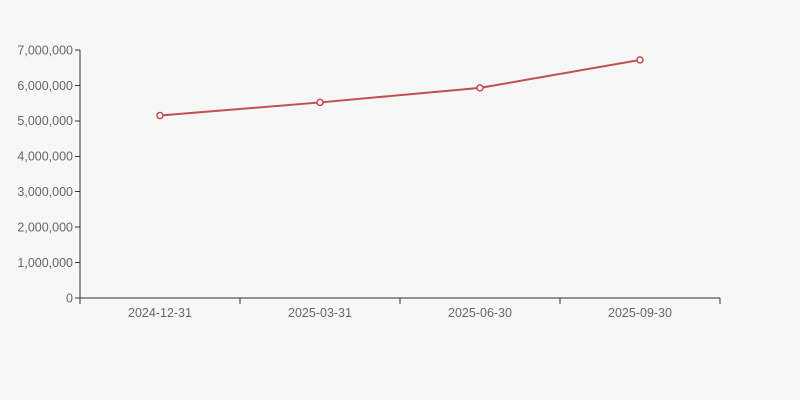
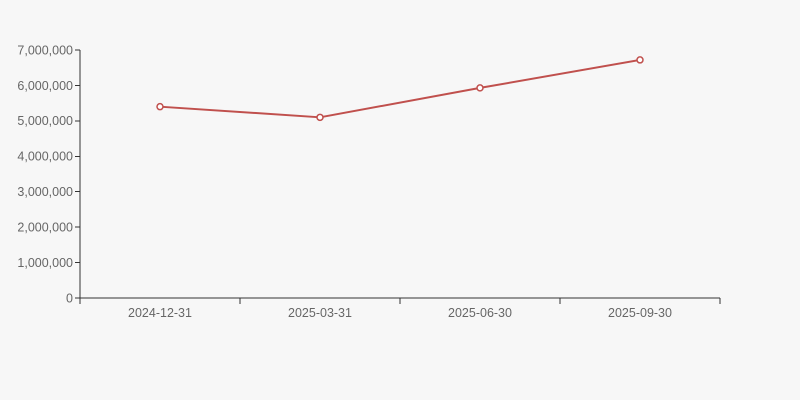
2024-12-31: 5200000 -> 5400000
2025-03-31: 5500000 -> 5100000
